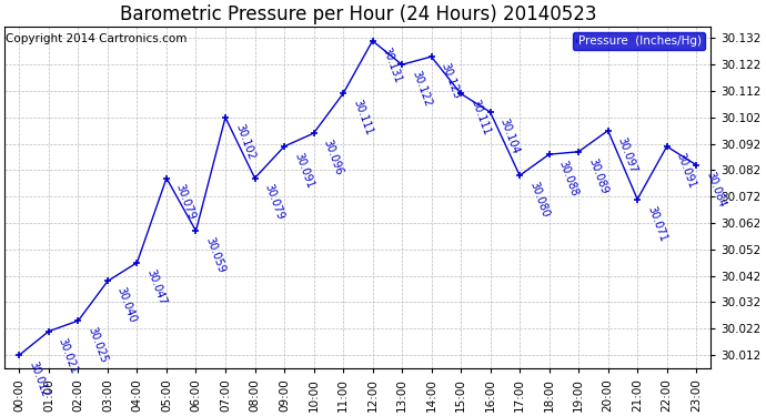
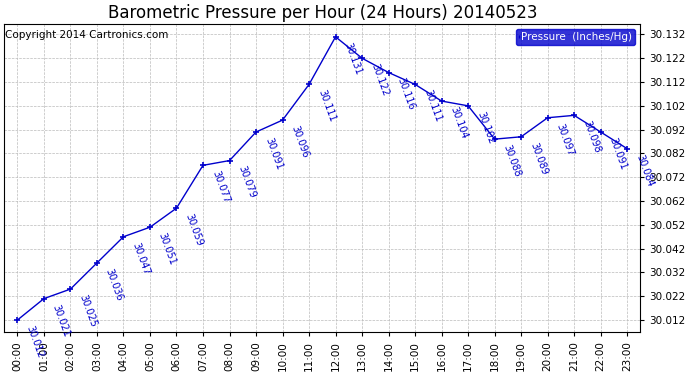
03:00: 30.040 -> 30.036
05:00: 30.079 -> 30.051
07:00: 30.102 -> 30.077
14:00: 30.125 -> 30.116
17:00: 30.080 -> 30.102
21:00: 30.071 -> 30.098
